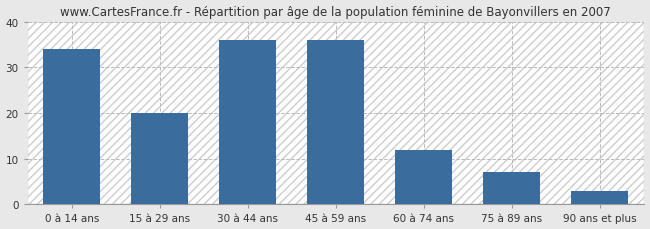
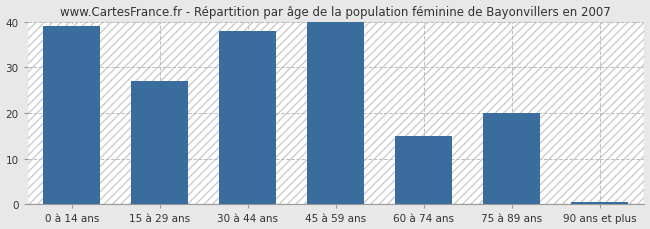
0 à 14 ans: 34.0 -> 39.0
15 à 29 ans: 20.0 -> 27.0
30 à 44 ans: 36.0 -> 38.0
45 à 59 ans: 36.0 -> 40.0
60 à 74 ans: 12.0 -> 15.0
75 à 89 ans: 7.0 -> 20.0
90 ans et plus: 3.0 -> 0.5
